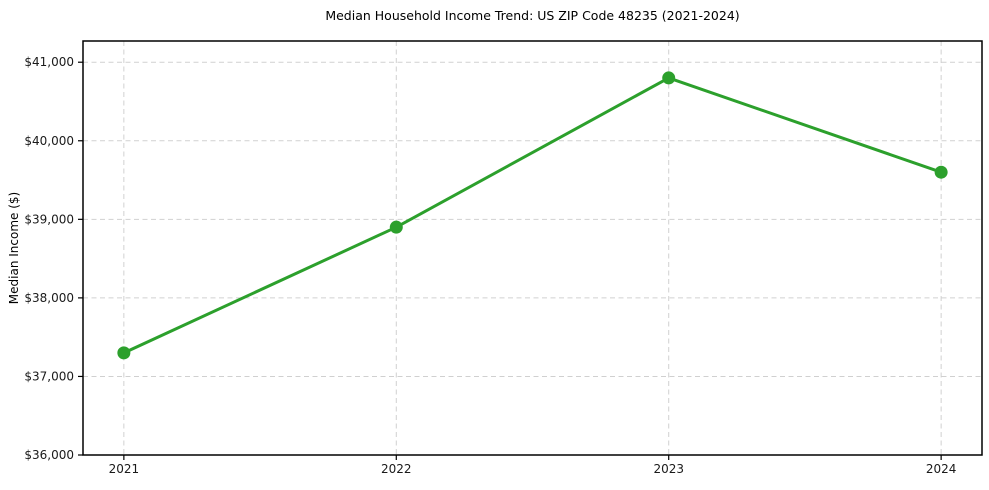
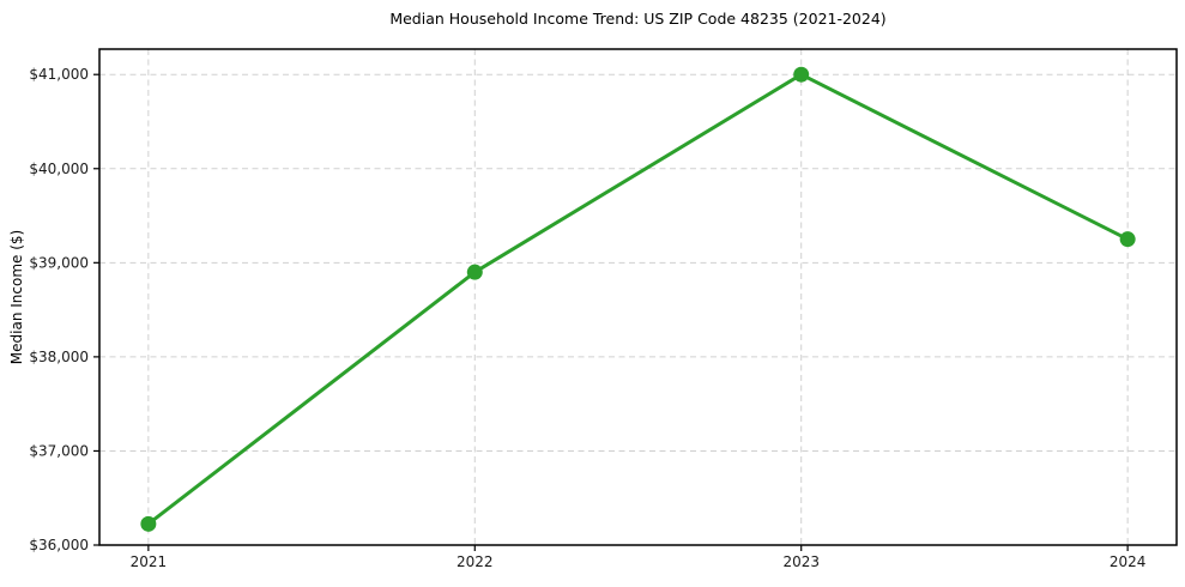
2021: $37300 -> $36200
2023: $40800 -> $41000
2024: $39600 -> $39200
